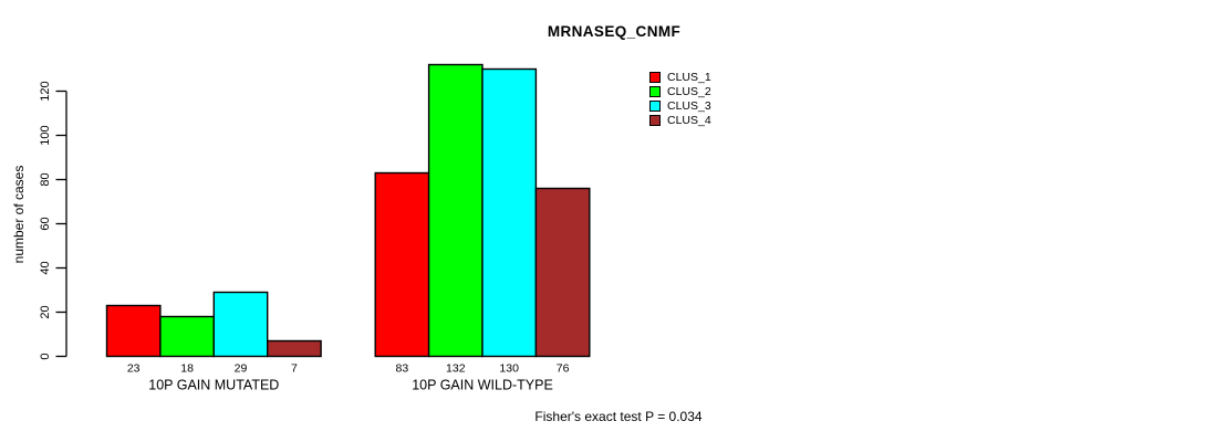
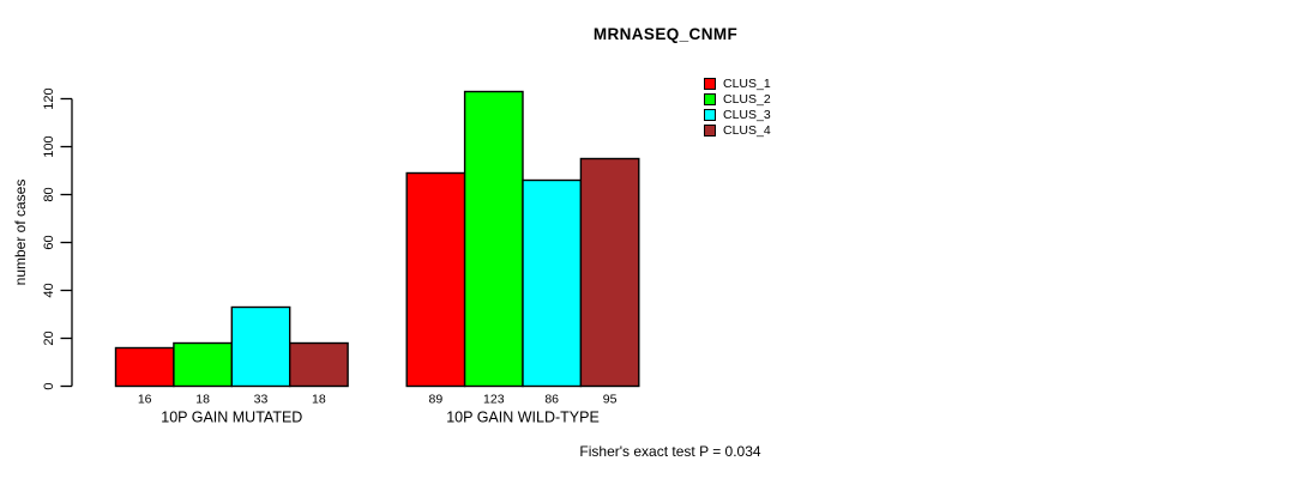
CLUS_1/10P GAIN MUTATED: 23 -> 16
CLUS_3/10P GAIN MUTATED: 29 -> 33
CLUS_4/10P GAIN MUTATED: 7 -> 18
CLUS_1/10P GAIN WILD-TYPE: 83 -> 89
CLUS_2/10P GAIN WILD-TYPE: 132 -> 123
CLUS_3/10P GAIN WILD-TYPE: 130 -> 86
CLUS_4/10P GAIN WILD-TYPE: 76 -> 95
